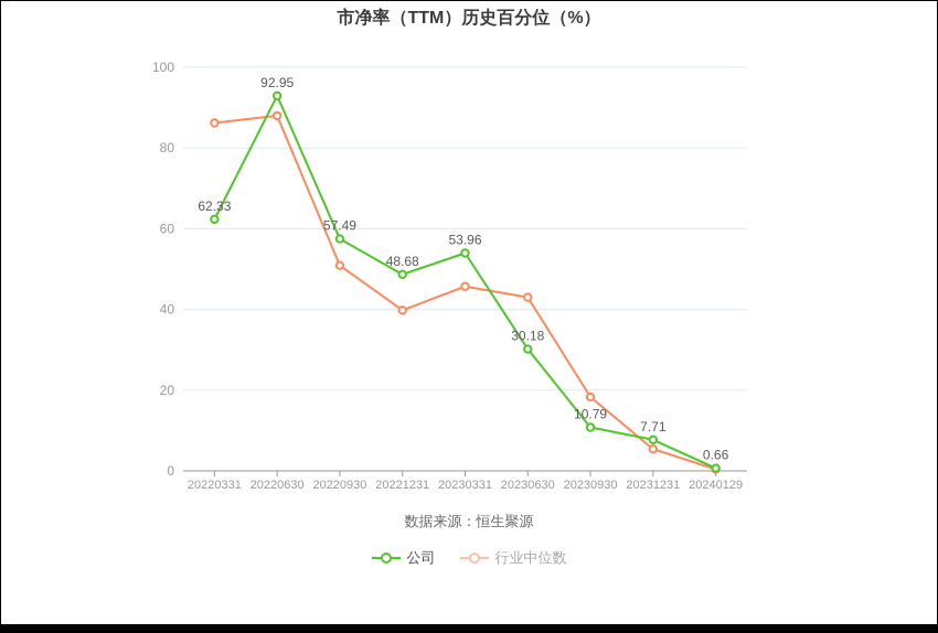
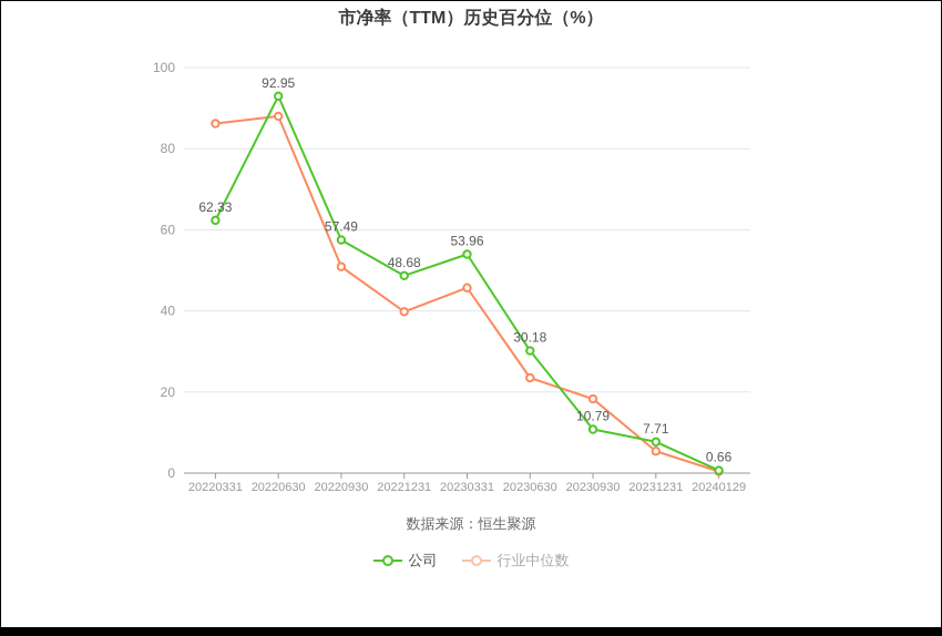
行业中位数/20230630: 43 -> 24
